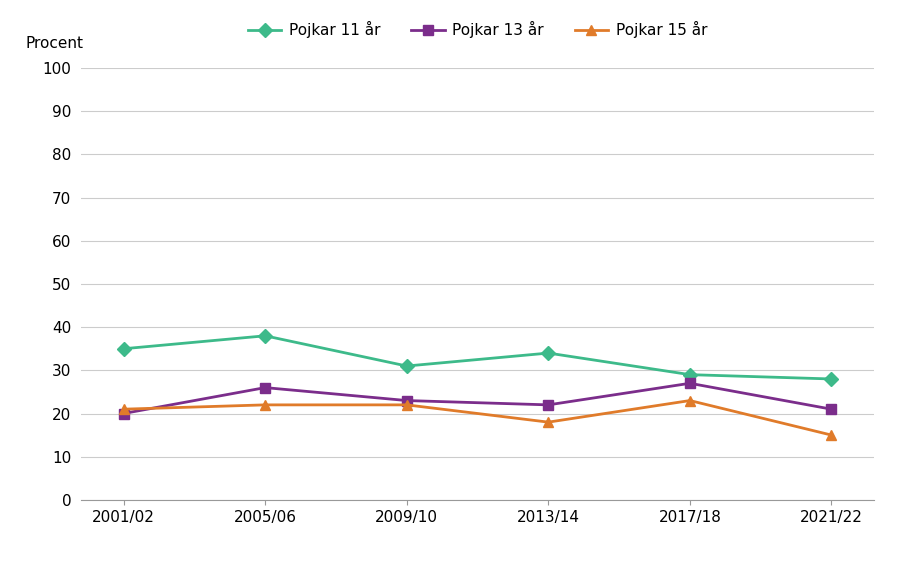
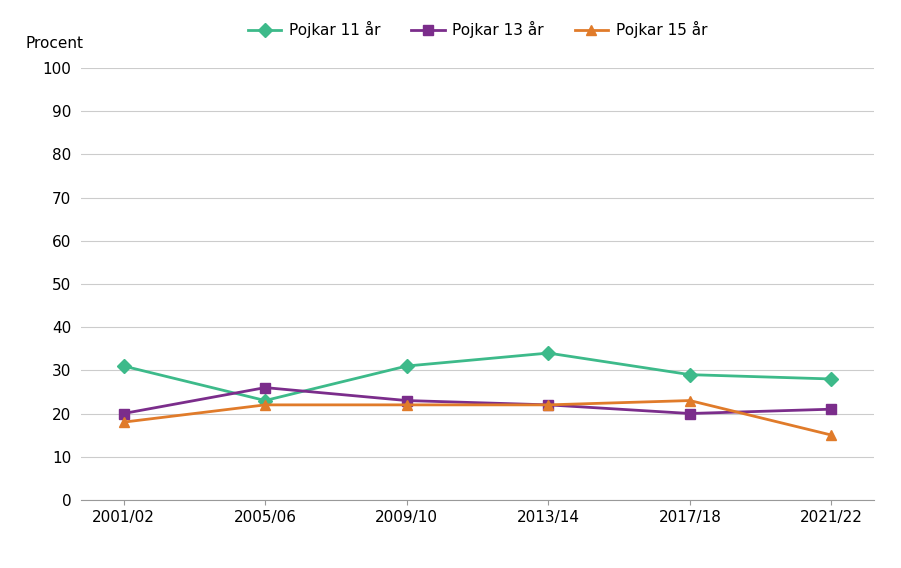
Pojkar 11 år/2001/02: 35 -> 31
Pojkar 15 år/2001/02: 21 -> 18
Pojkar 11 år/2005/06: 38 -> 23
Pojkar 15 år/2013/14: 18 -> 22
Pojkar 13 år/2017/18: 27 -> 20
